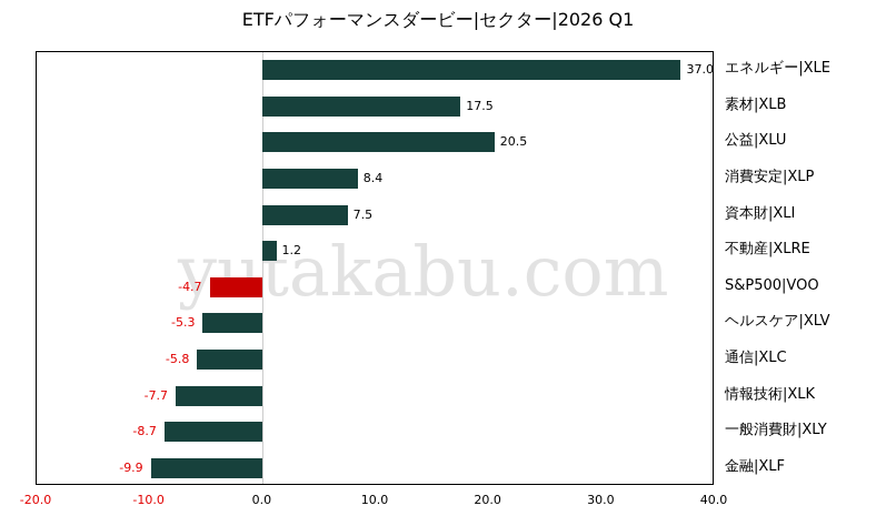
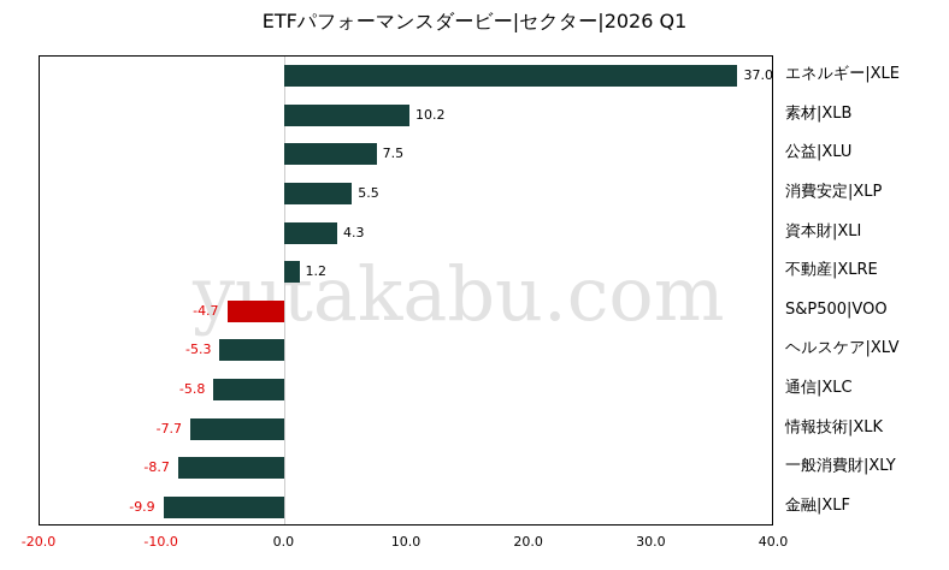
素材|XLB: 17.5 -> 10.2
公益|XLU: 20.5 -> 7.5
消費安定|XLP: 8.4 -> 5.5
資本財|XLI: 7.5 -> 4.3
